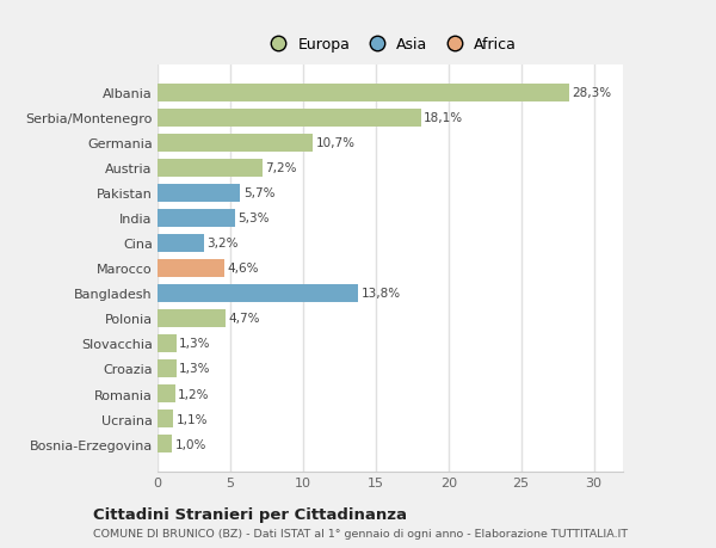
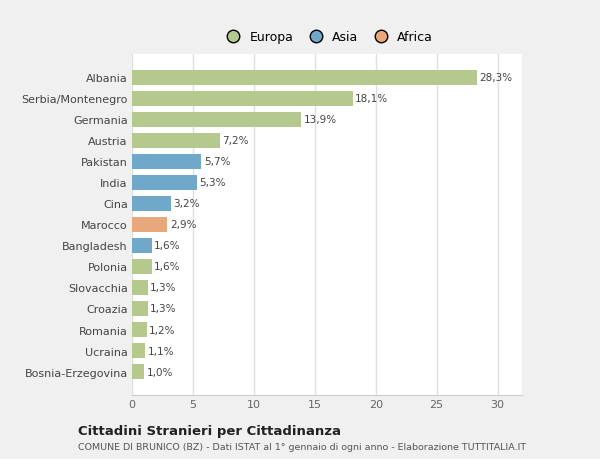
Germania: 10,7% -> 13,9%
Marocco: 4,6% -> 2,9%
Bangladesh: 13,8% -> 1,6%
Polonia: 4,7% -> 1,6%
